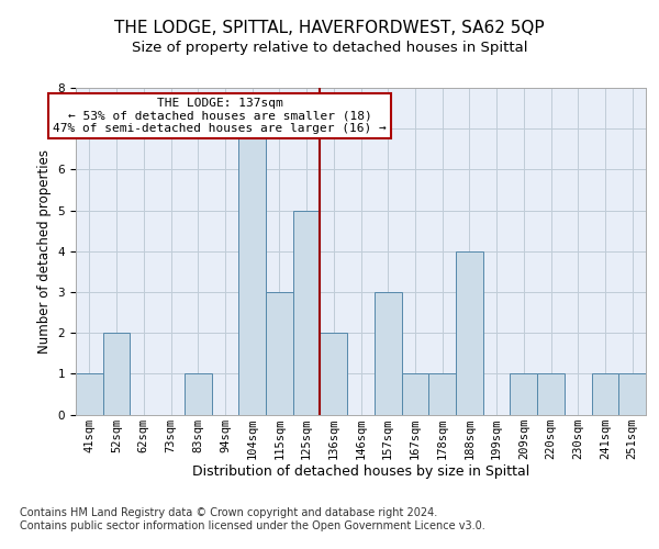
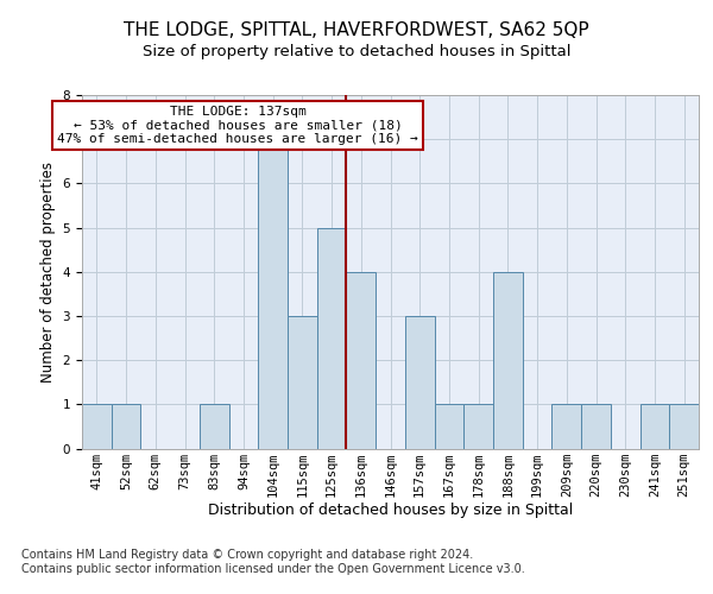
52sqm: 2 -> 1
136sqm: 2 -> 4
